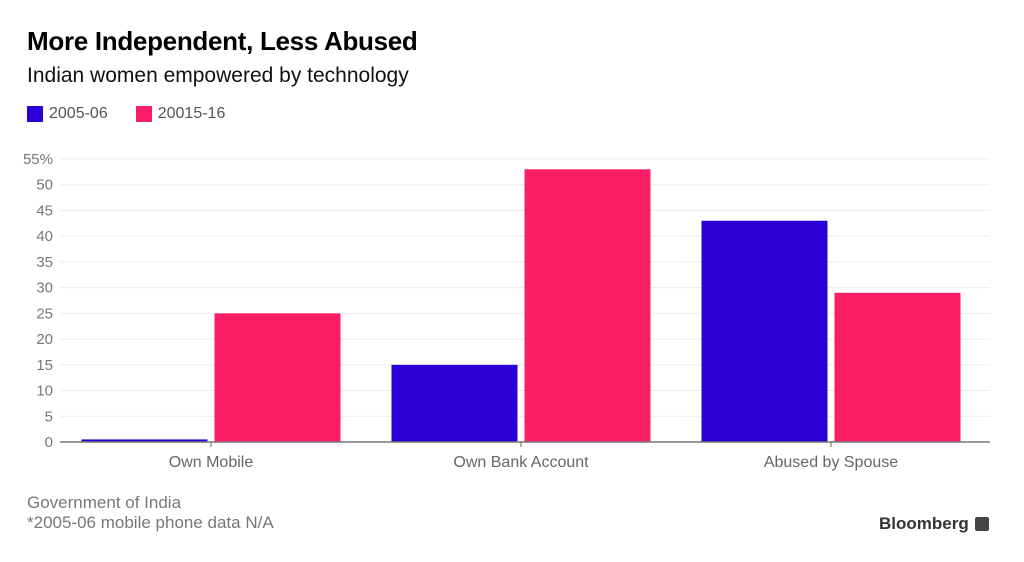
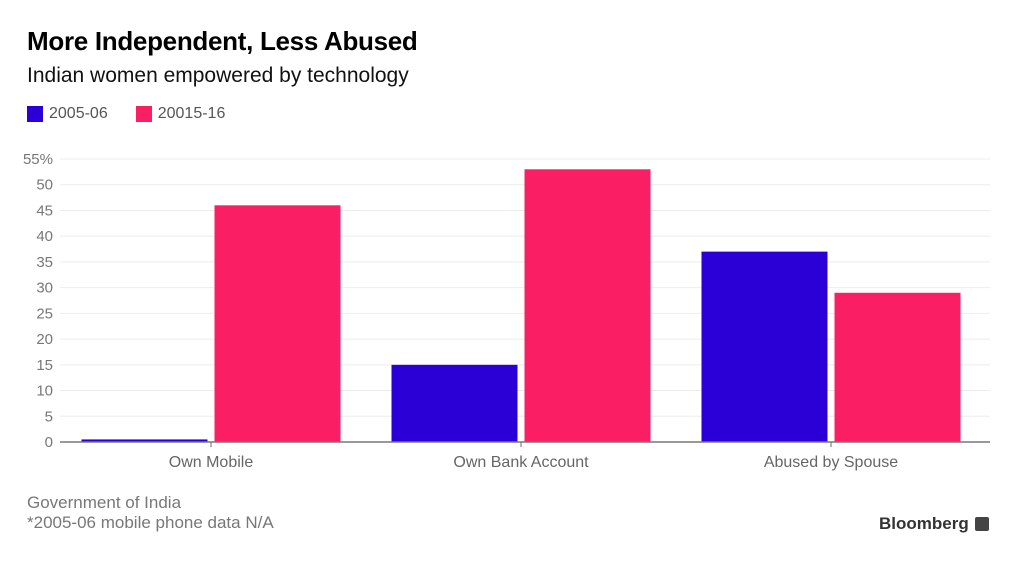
20015-16/Own Mobile: 25% -> 46%
2005-06/Abused by Spouse: 43% -> 37%
